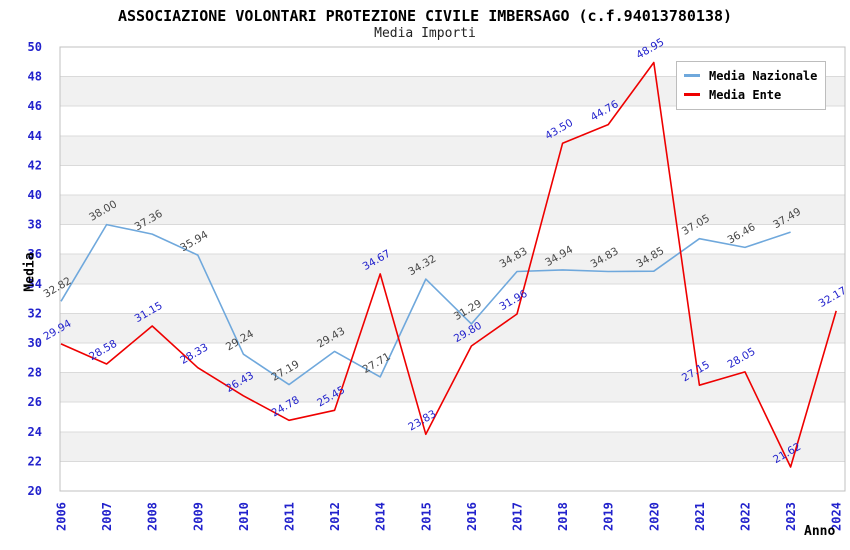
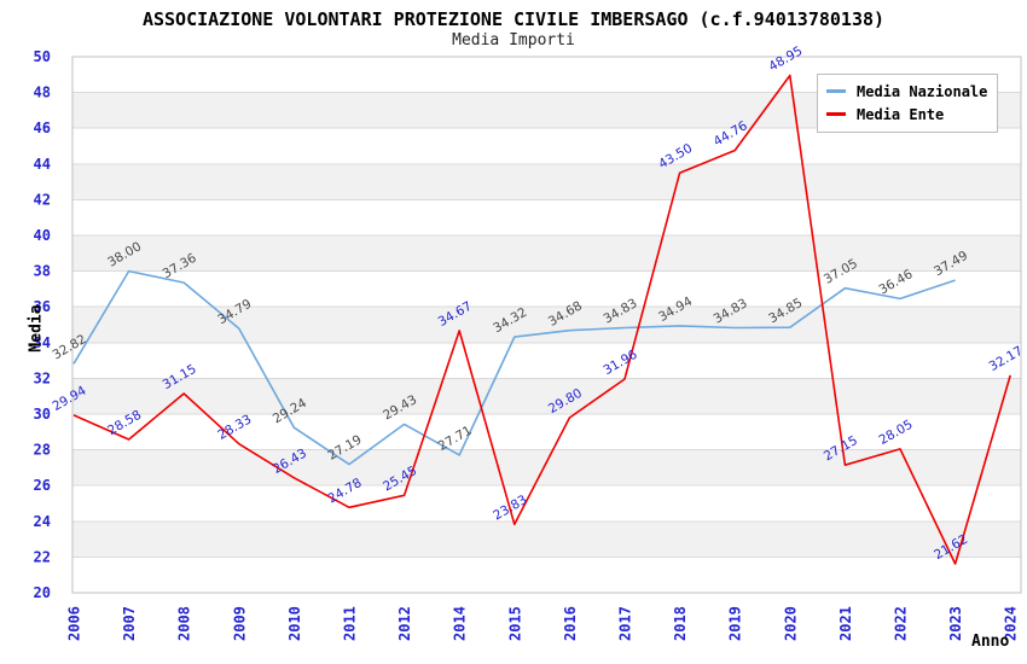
Media Nazionale/2009: 35.94 -> 34.79
Media Nazionale/2016: 31.29 -> 34.68
